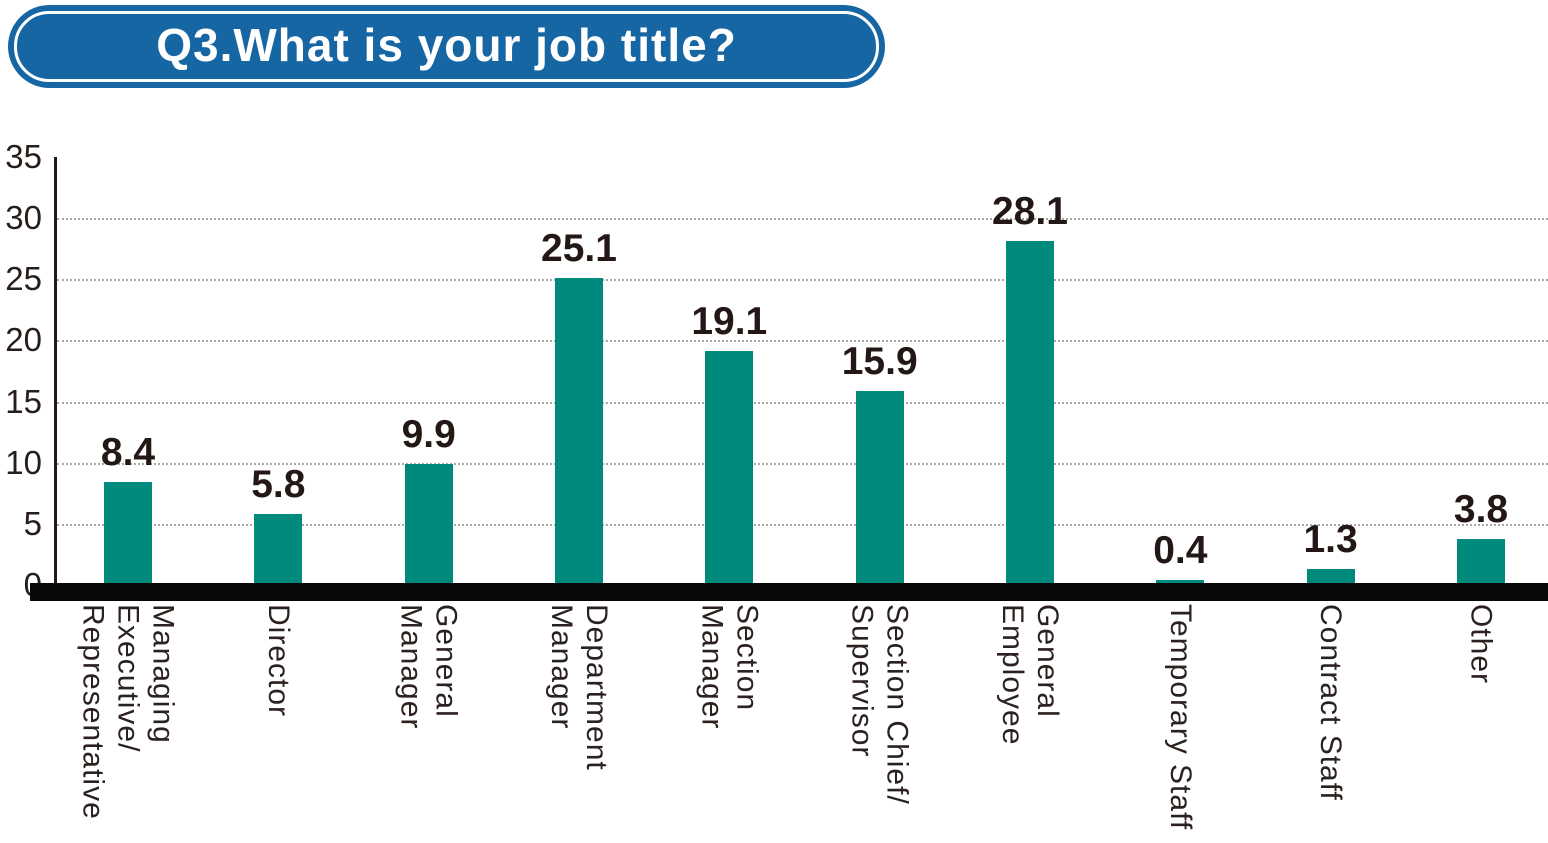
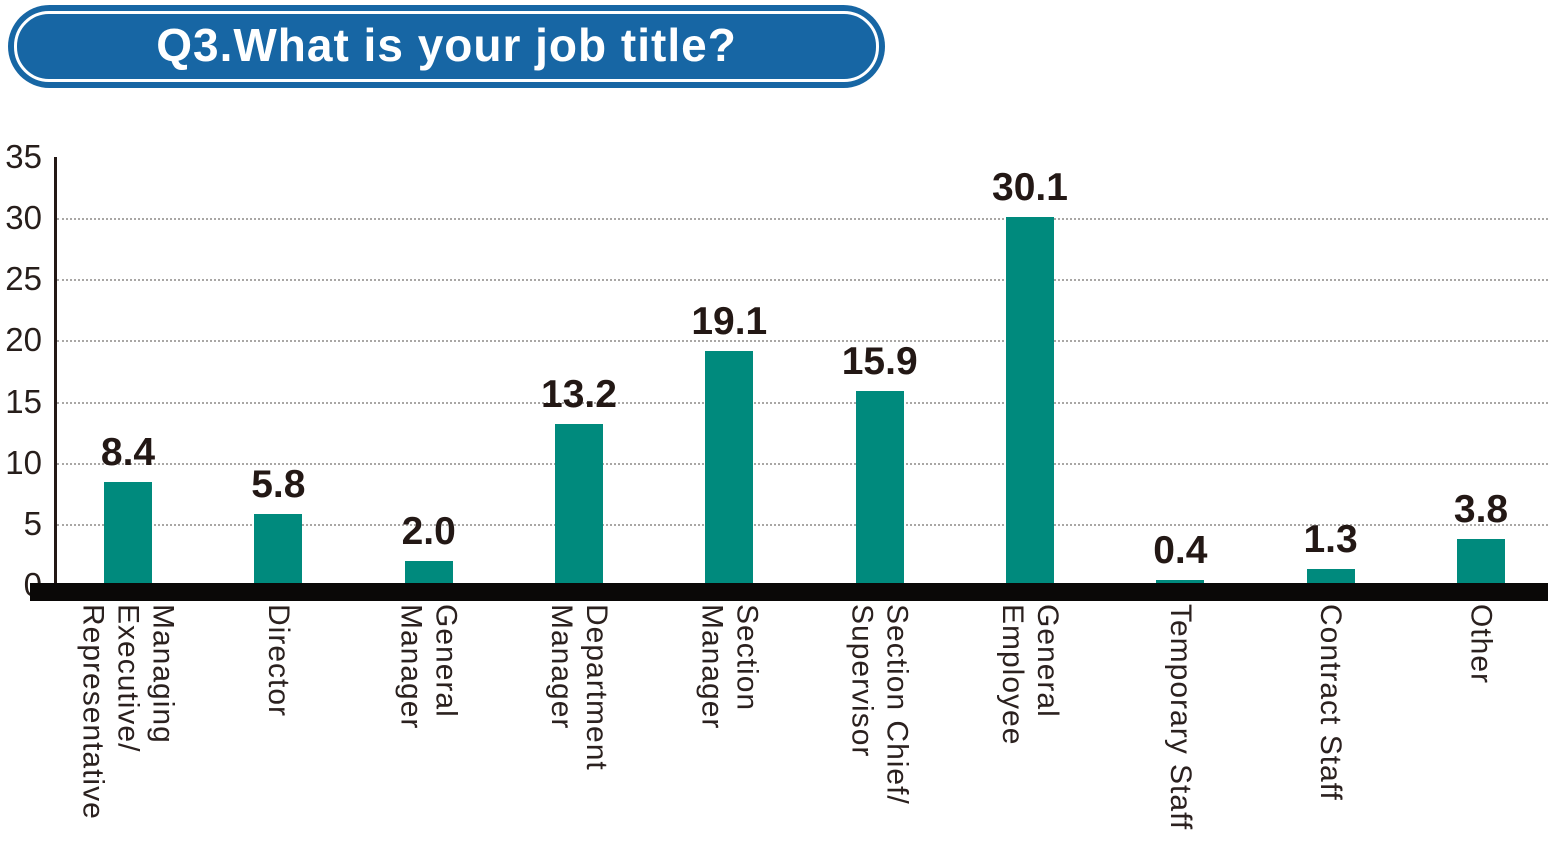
General Manager: 9.9 -> 2.0
Department Manager: 25.1 -> 13.2
General Employee: 28.1 -> 30.1
